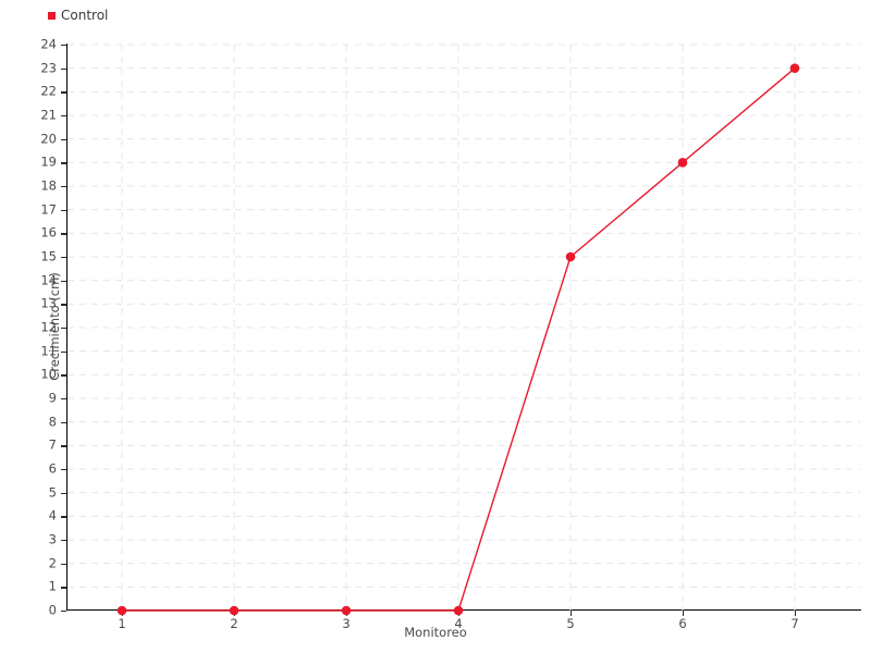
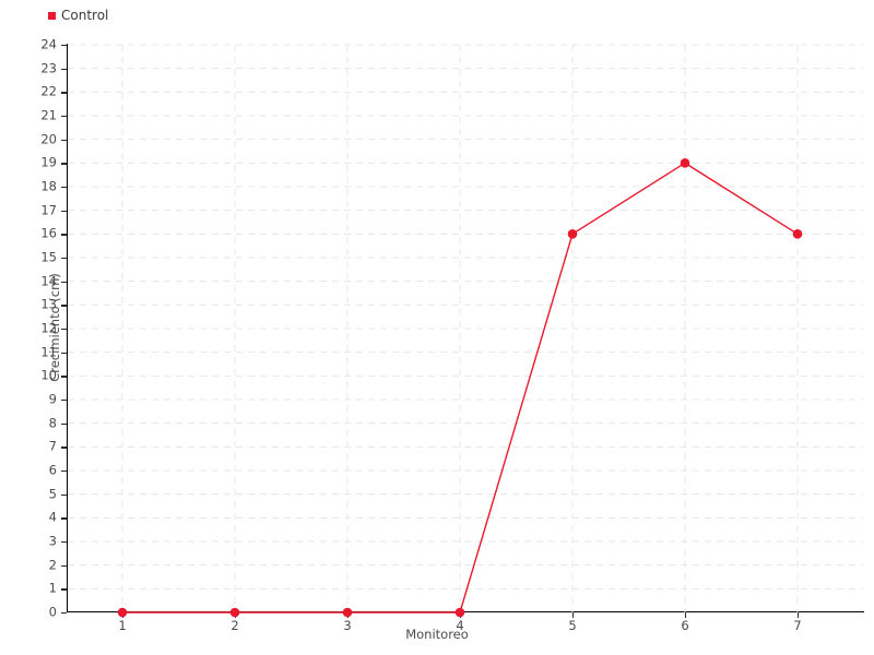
5: 15 -> 16
7: 23 -> 16
